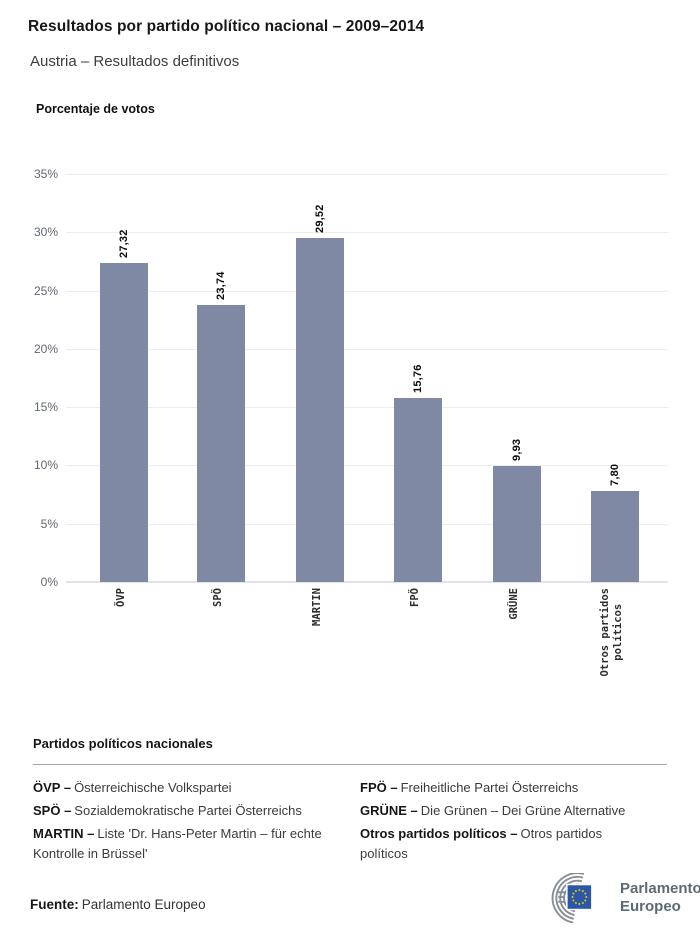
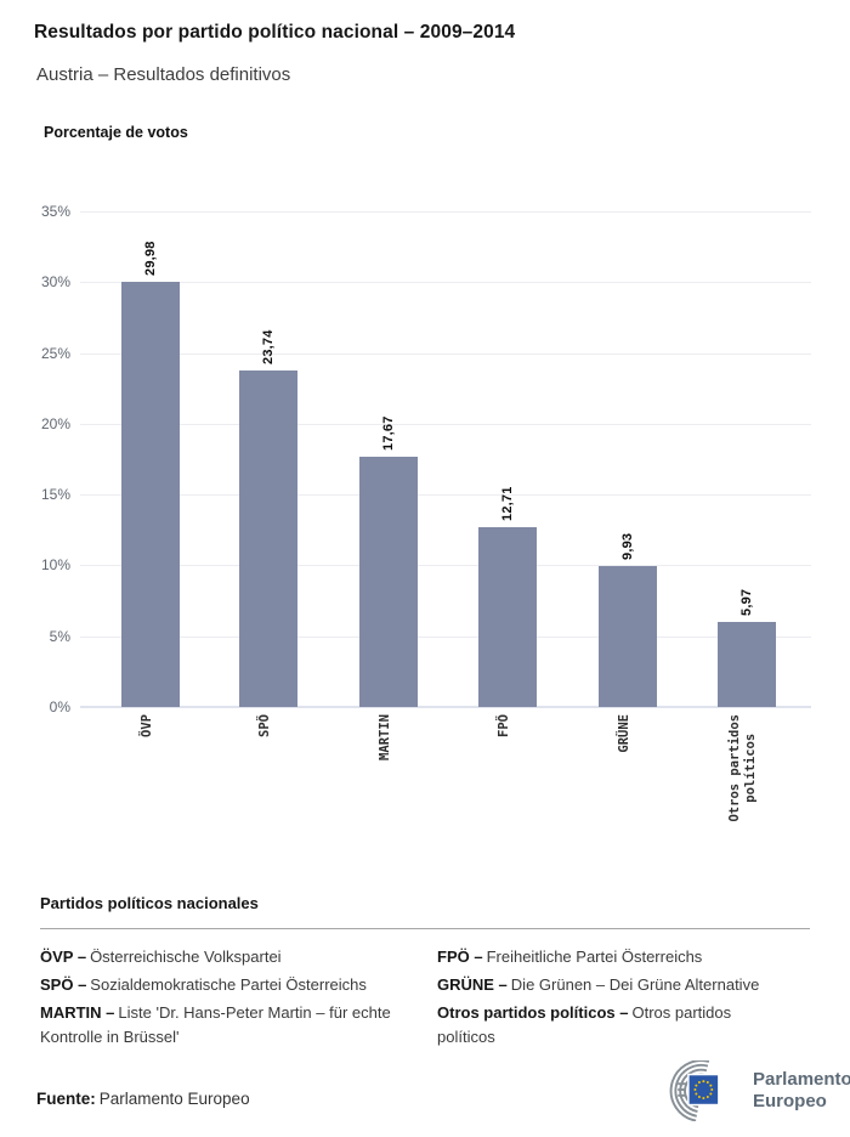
ÖVP: 27,32 -> 29,98
MARTIN: 29,52 -> 17,67
FPÖ: 15,76 -> 12,71
Otros partidos políticos: 7,80 -> 5,97
